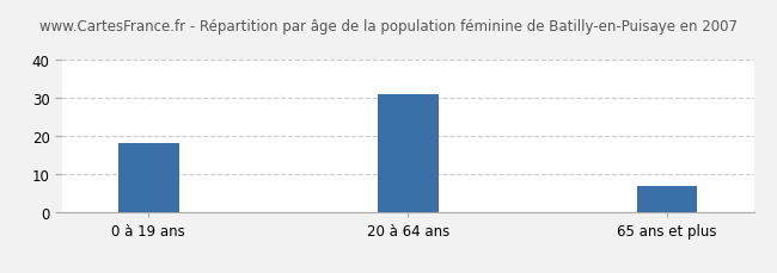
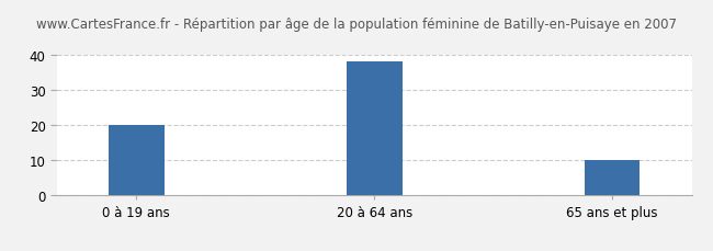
0 à 19 ans: 18 -> 20
20 à 64 ans: 31 -> 38
65 ans et plus: 7 -> 10
